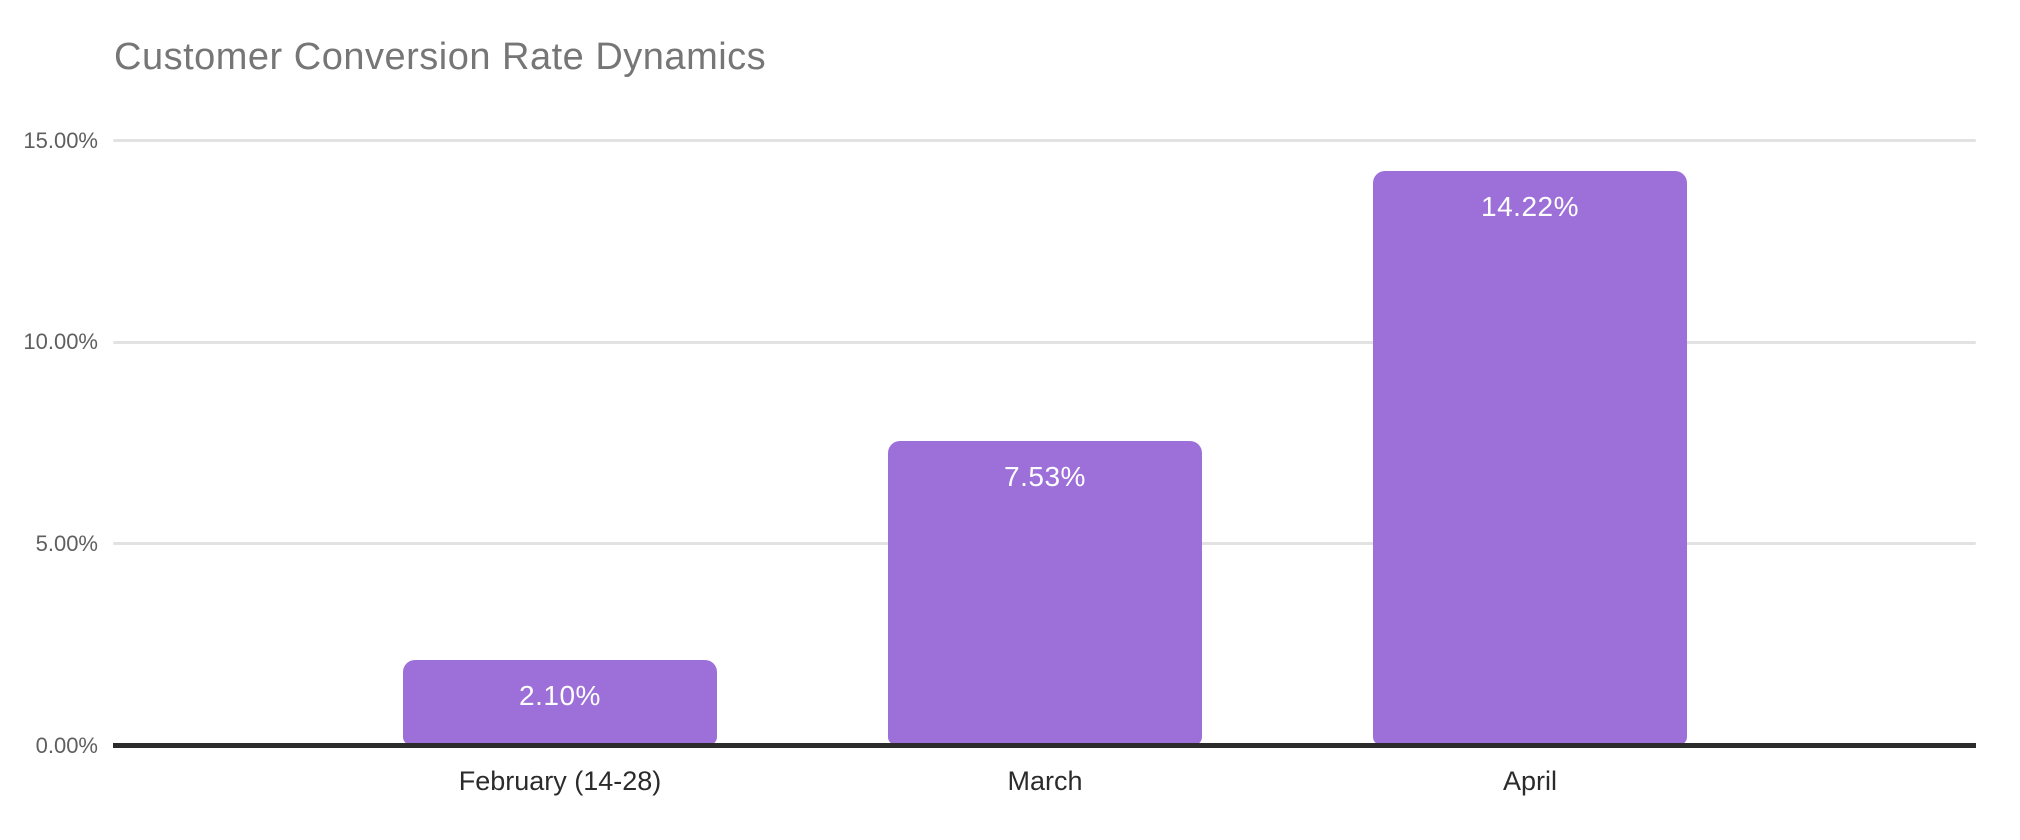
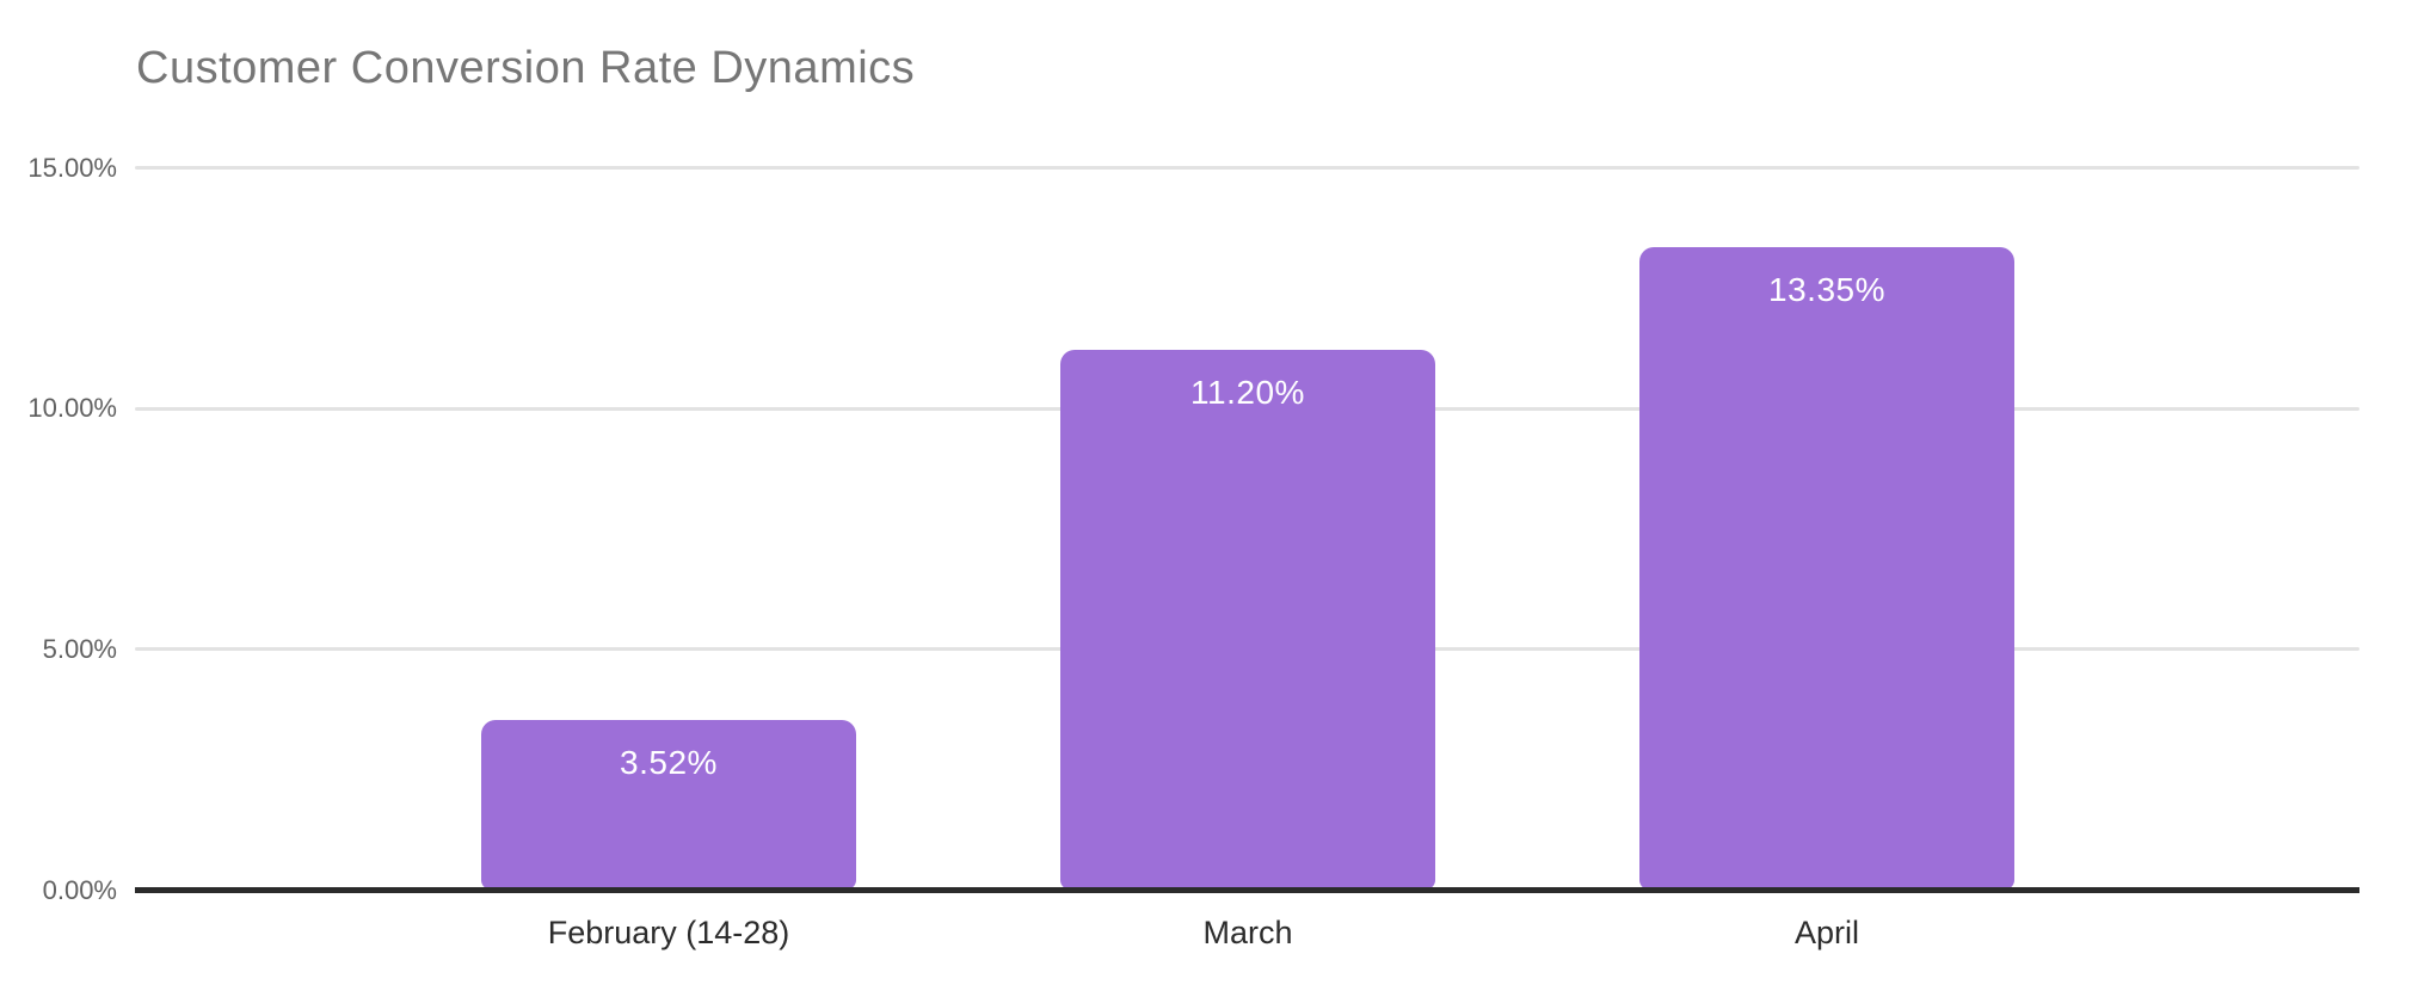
February (14-28): 2.10% -> 3.52%
March: 7.53% -> 11.20%
April: 14.22% -> 13.35%
